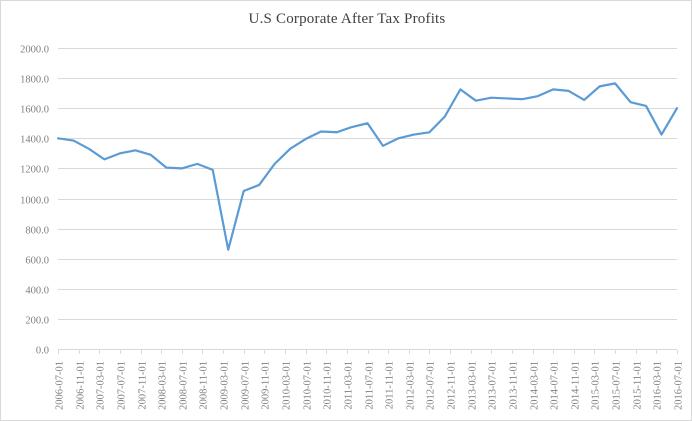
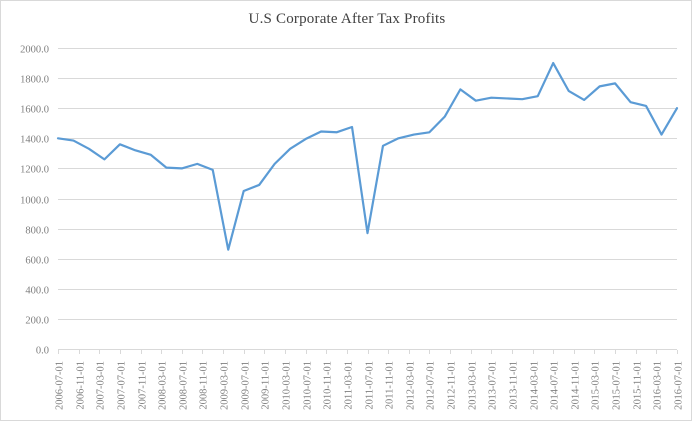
2007-07-01: 1300 -> 1360
2011-07-01: 1500 -> 770
2014-07-01: 1720 -> 1900
